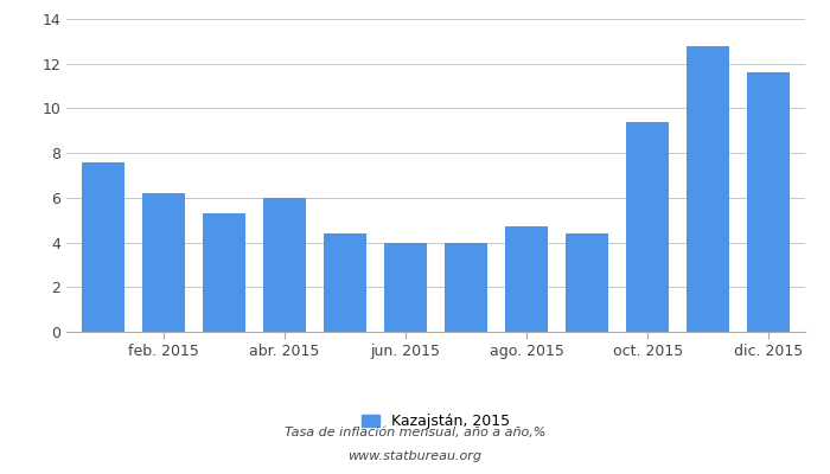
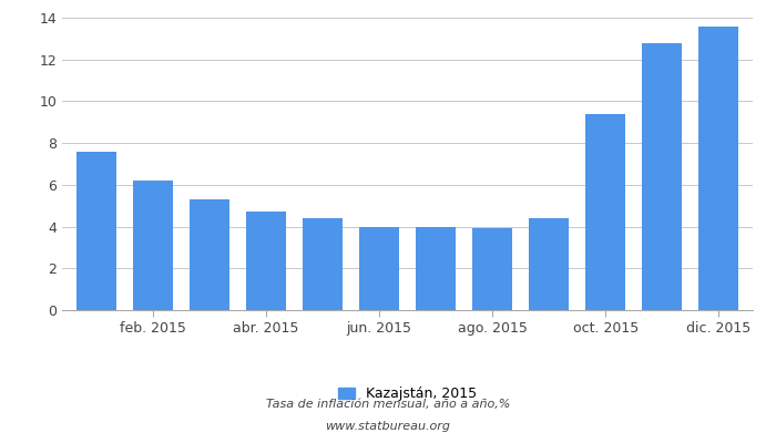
abr. 2015: 6.0 -> 4.7
ago. 2015: 4.7 -> 3.9
dic. 2015: 11.6 -> 13.6
